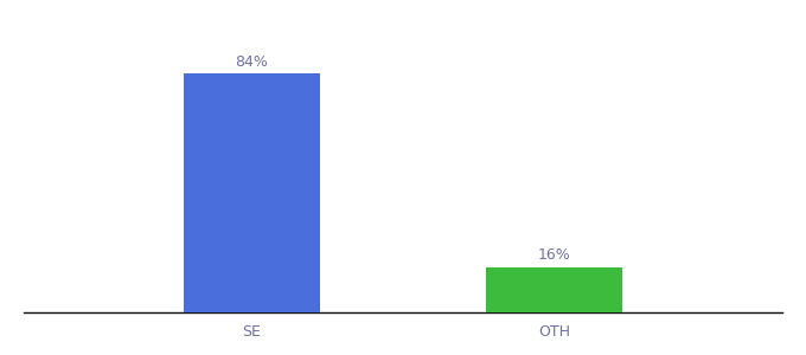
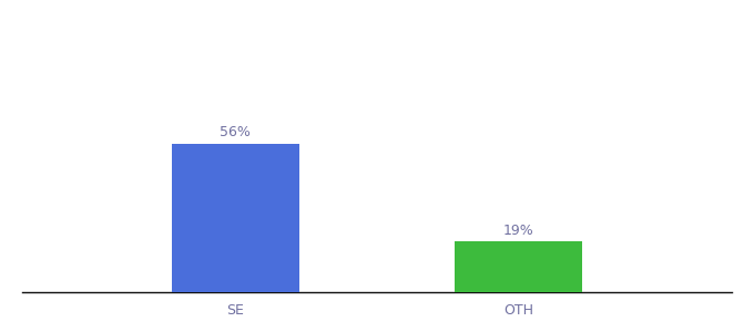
SE: 84% -> 56%
OTH: 16% -> 19%
